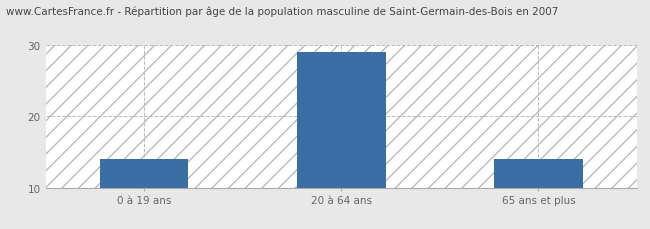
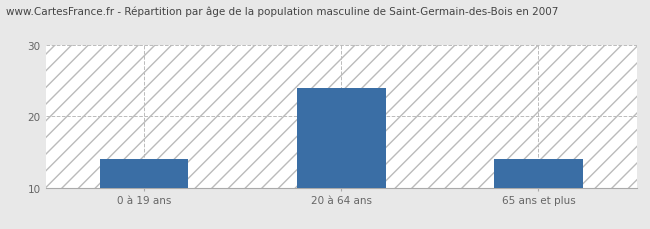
20 à 64 ans: 29 -> 24
